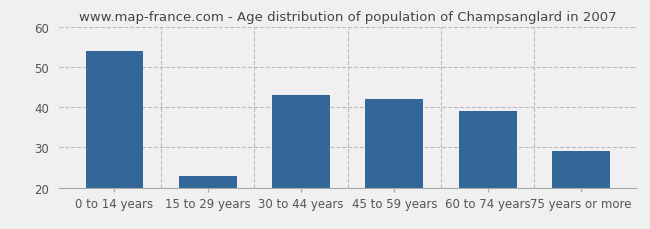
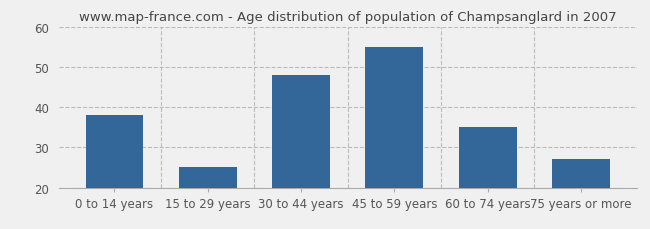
0 to 14 years: 54 -> 38
15 to 29 years: 23 -> 25
30 to 44 years: 43 -> 48
45 to 59 years: 42 -> 55
60 to 74 years: 39 -> 35
75 years or more: 29 -> 27
